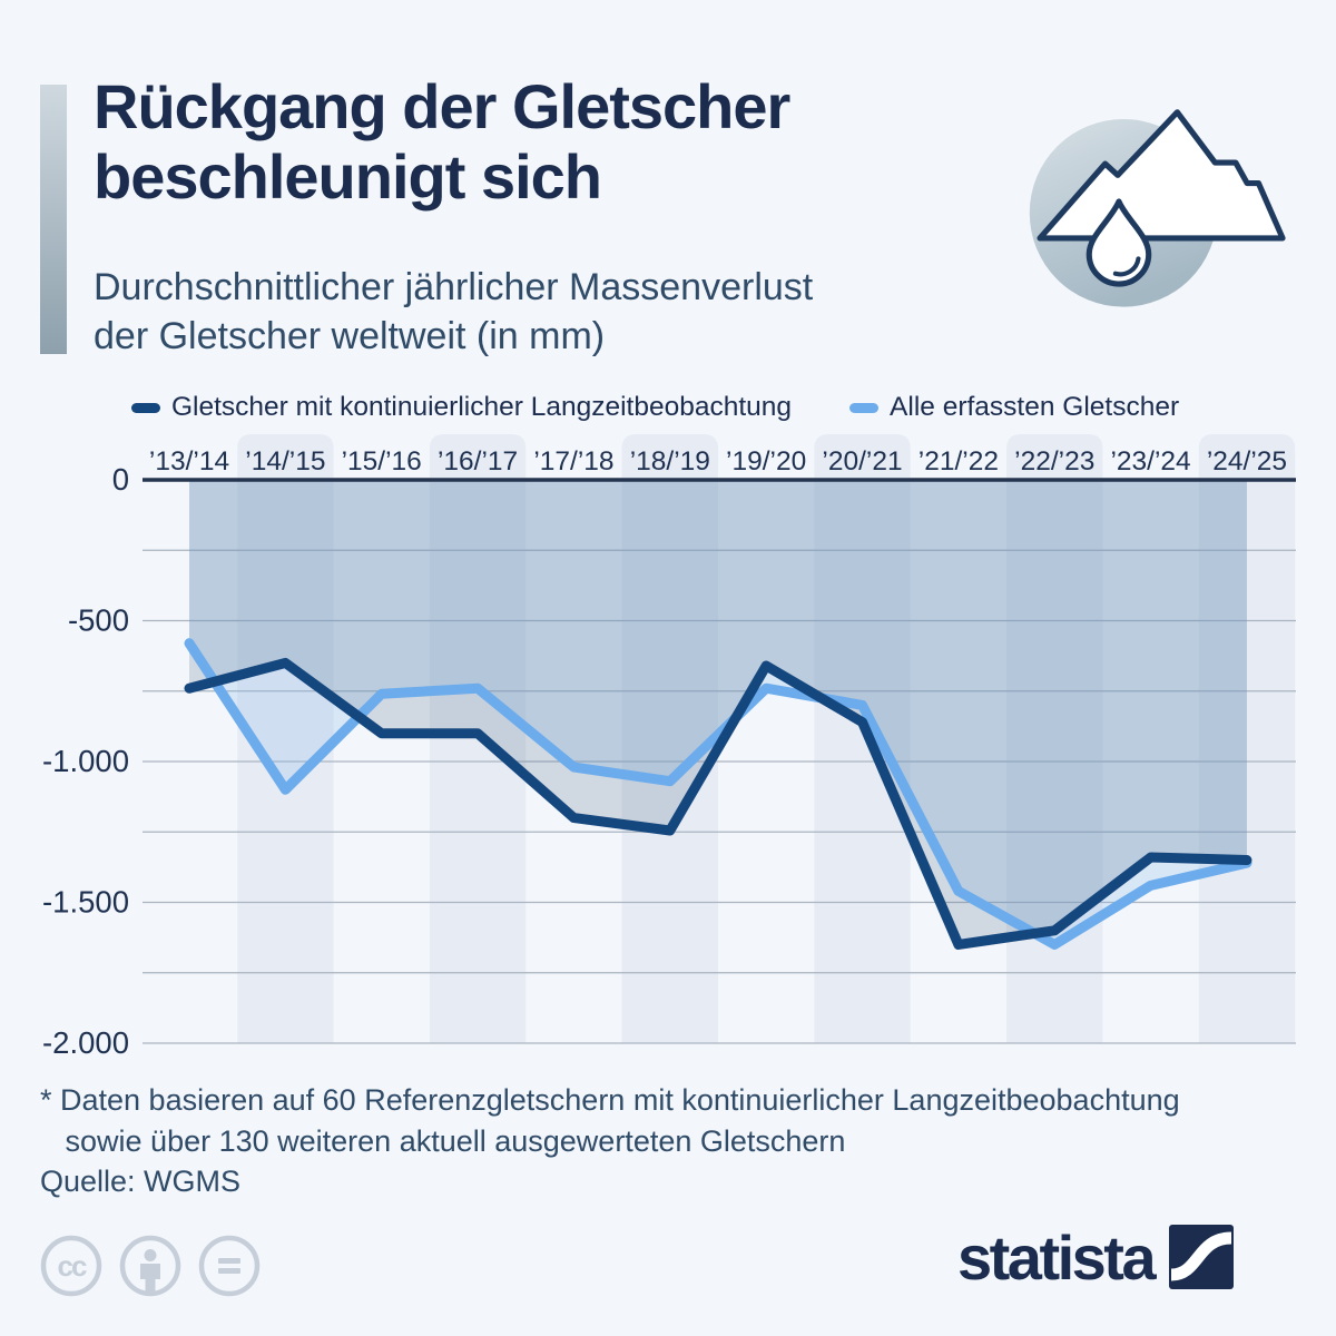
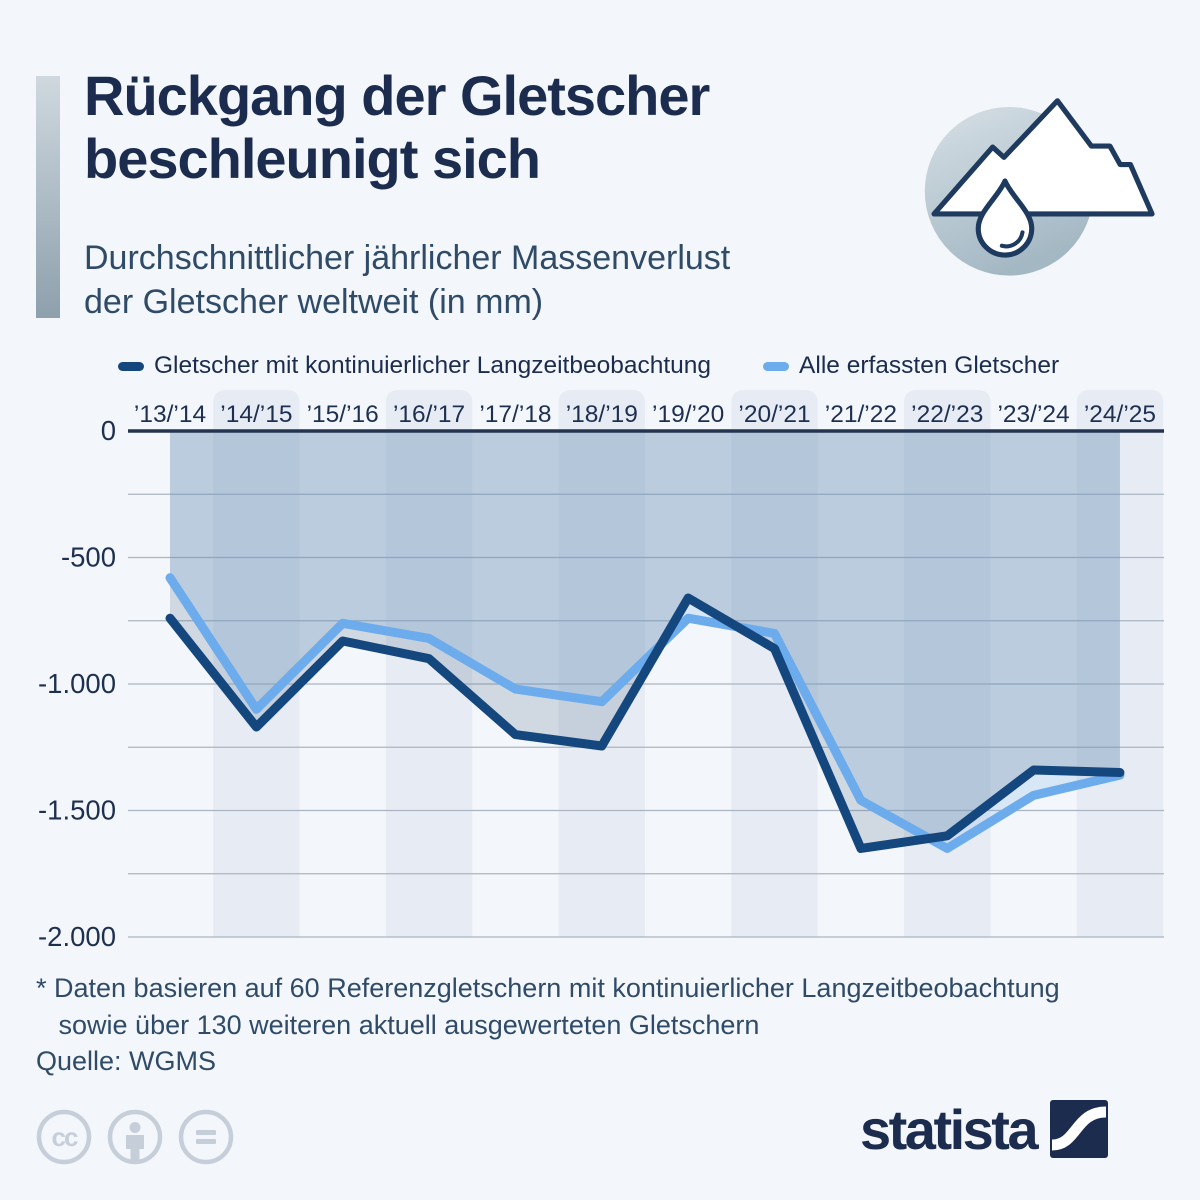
Gletscher mit kontinuierlicher Langzeitbeobachtung/’14/’15: -650 -> -1170
Gletscher mit kontinuierlicher Langzeitbeobachtung/’15/’16: -900 -> -830
Alle erfassten Gletscher/’16/’17: -740 -> -820
